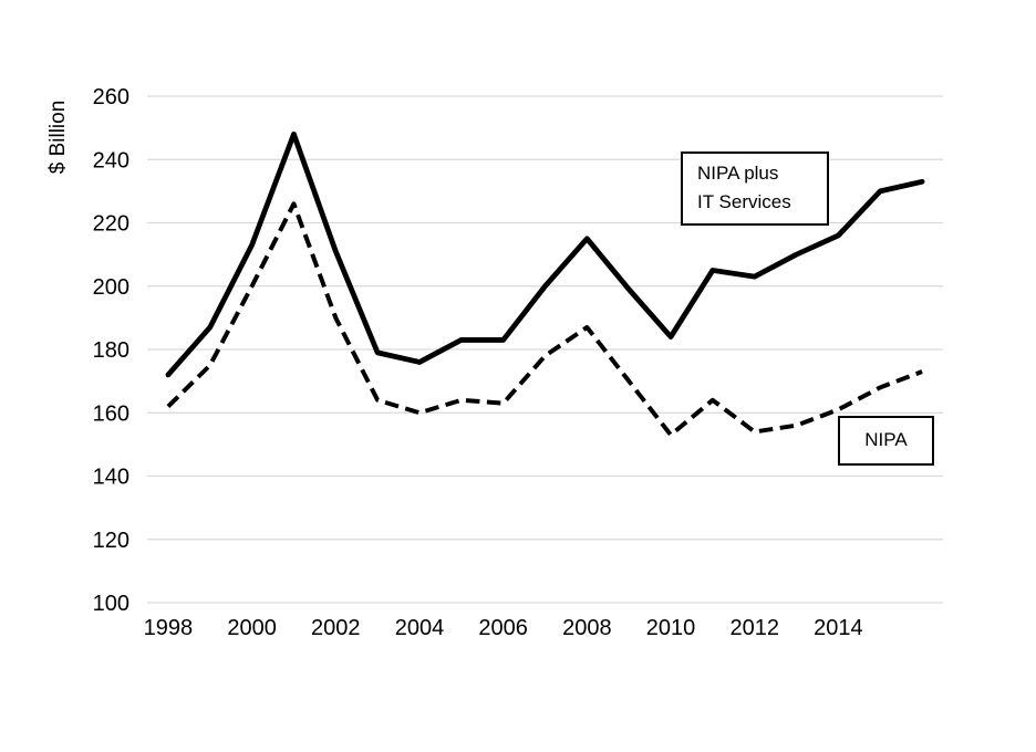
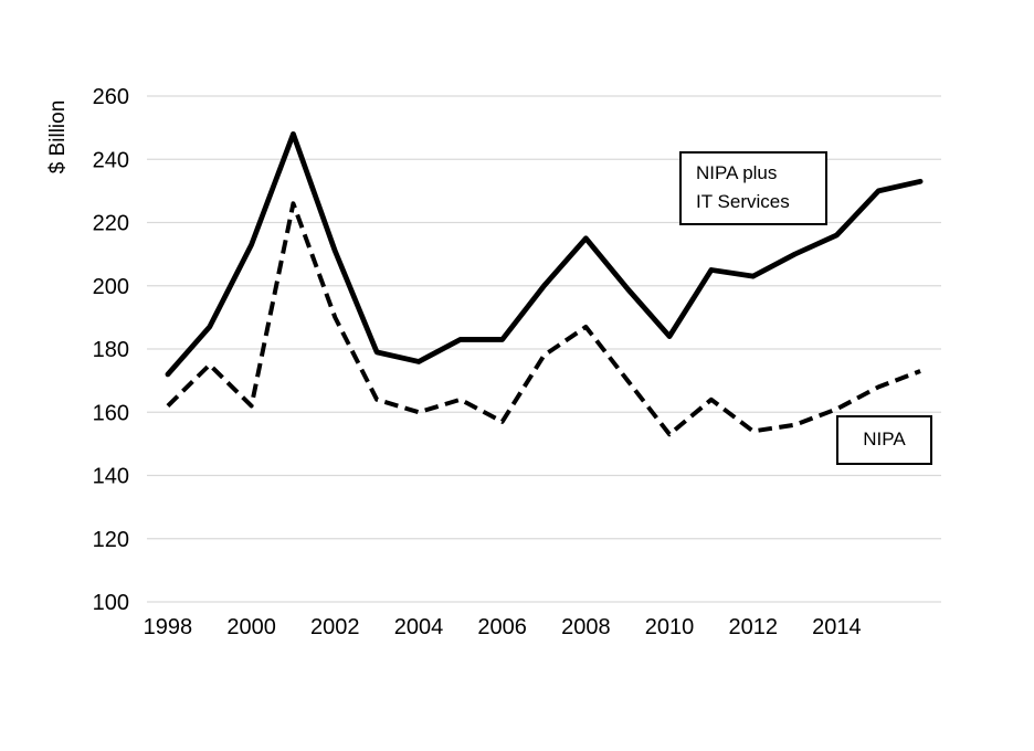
NIPA/2000: 200 -> 162
NIPA/2006: 163 -> 157
